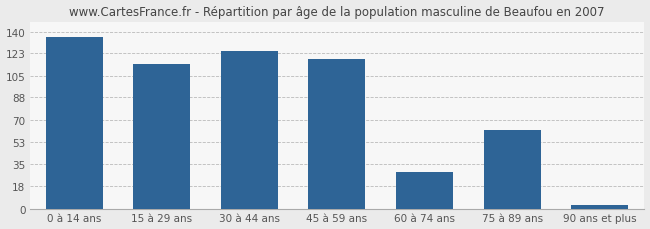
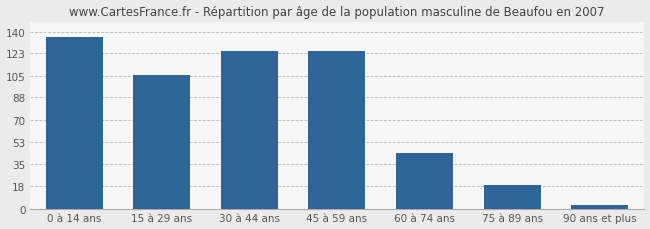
15 à 29 ans: 114 -> 106
45 à 59 ans: 118 -> 125
60 à 74 ans: 29 -> 44
75 à 89 ans: 62 -> 19
